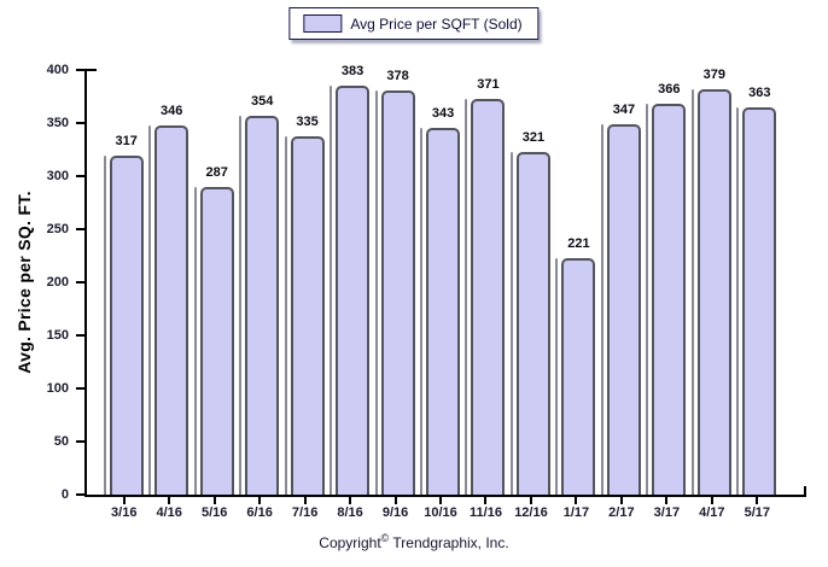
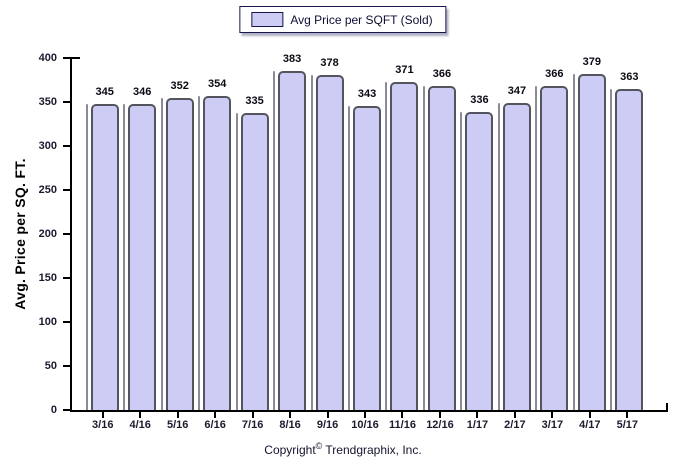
3/16: 317 -> 345
5/16: 287 -> 352
12/16: 321 -> 366
1/17: 221 -> 336
